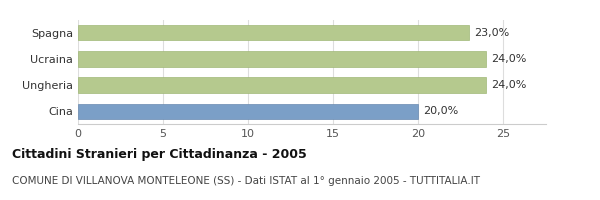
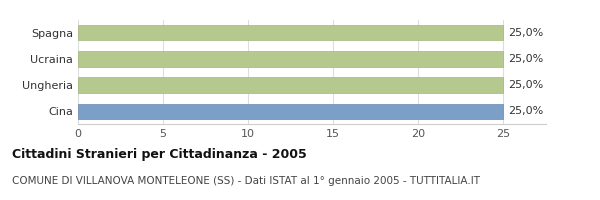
Spagna: 23,0% -> 25,0%
Ucraina: 24,0% -> 25,0%
Ungheria: 24,0% -> 25,0%
Cina: 20,0% -> 25,0%
